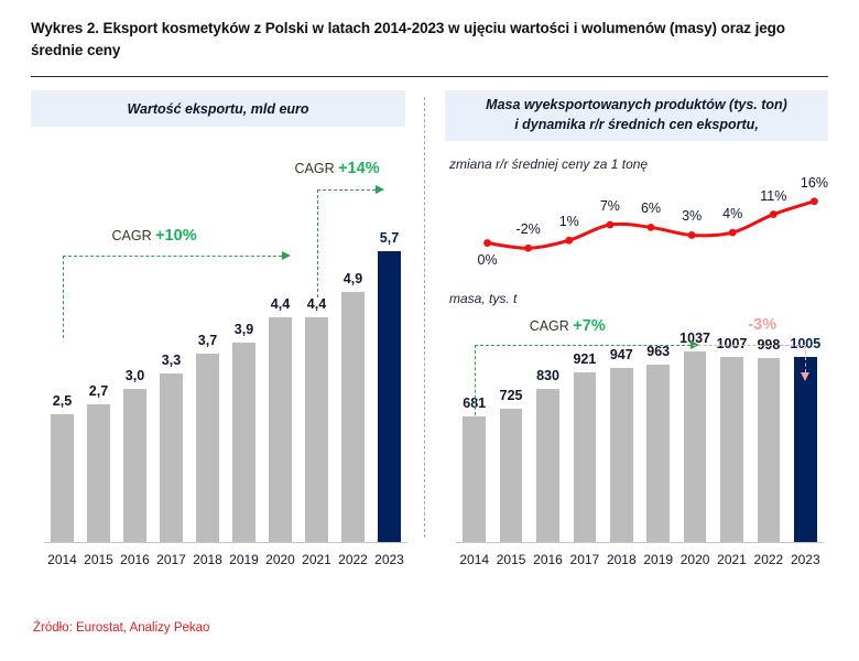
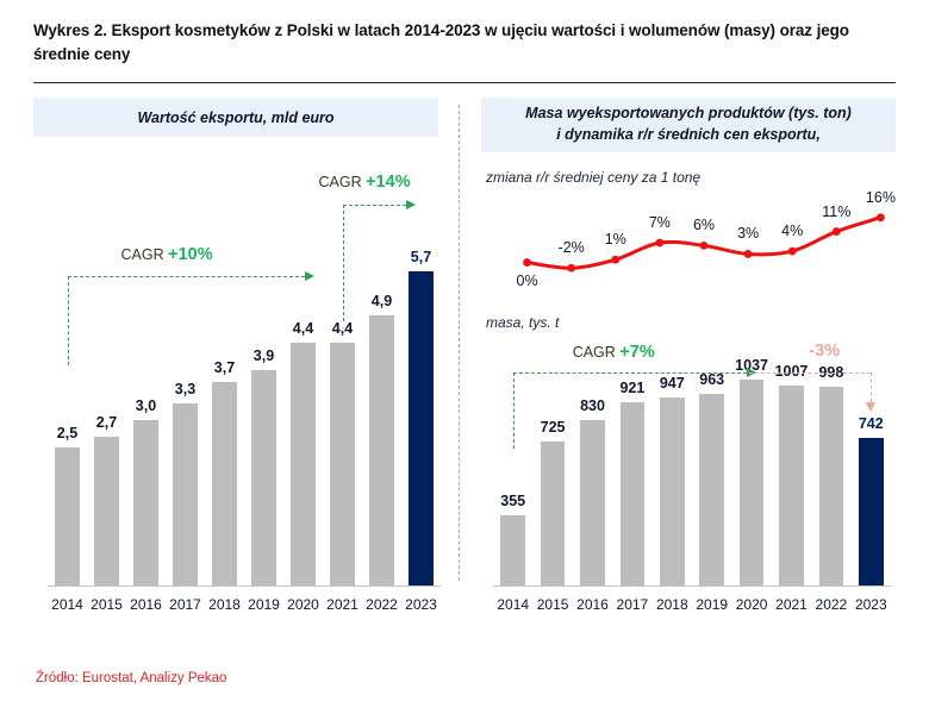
masa, tys. t/2014: 681 -> 355
masa, tys. t/2023: 1005 -> 742
